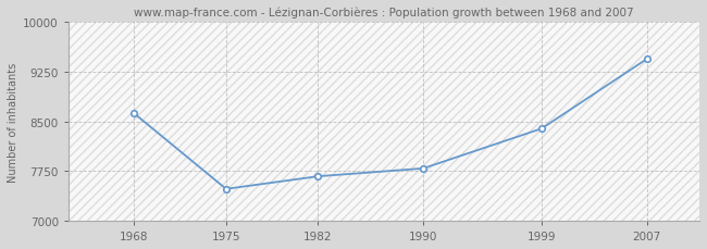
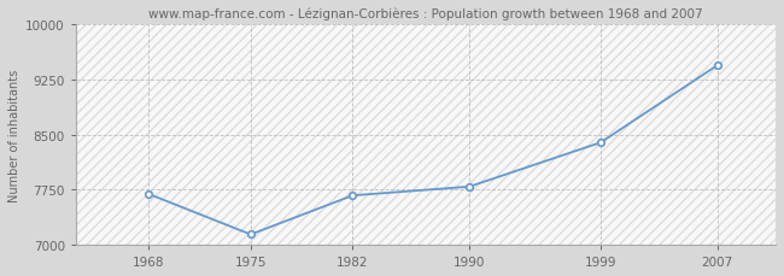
1968: 8620 -> 7690
1975: 7480 -> 7140
